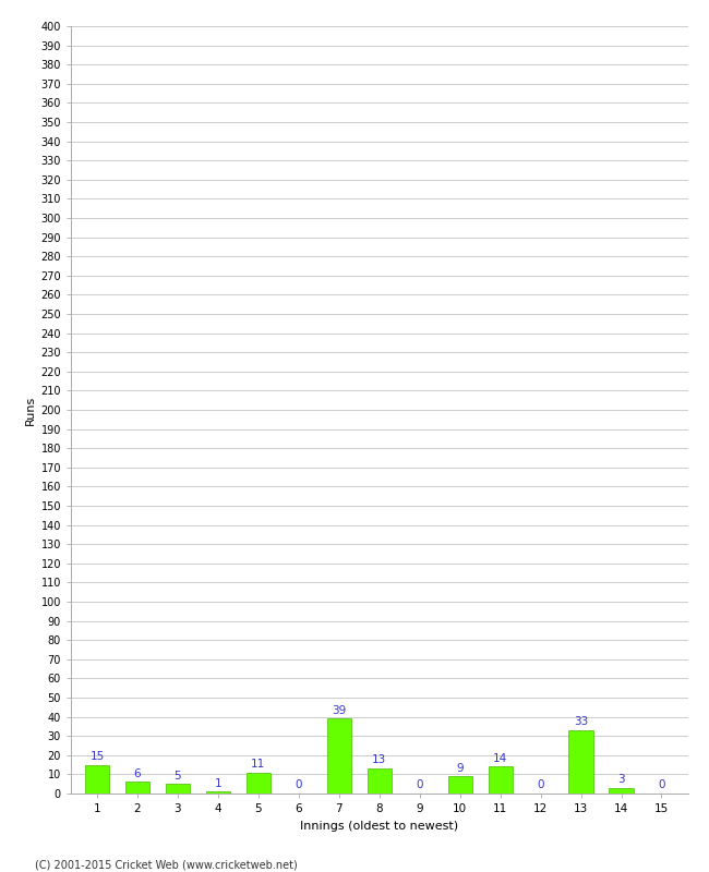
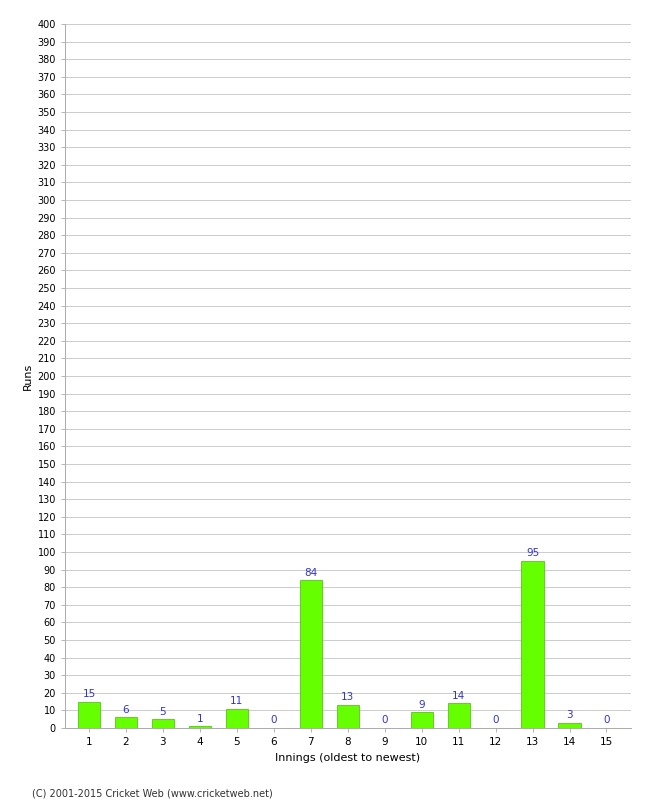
7: 39 -> 84
13: 33 -> 95
